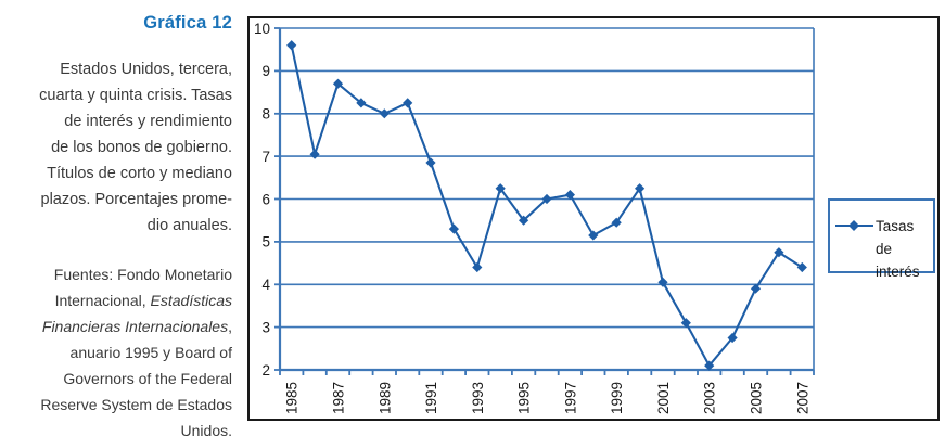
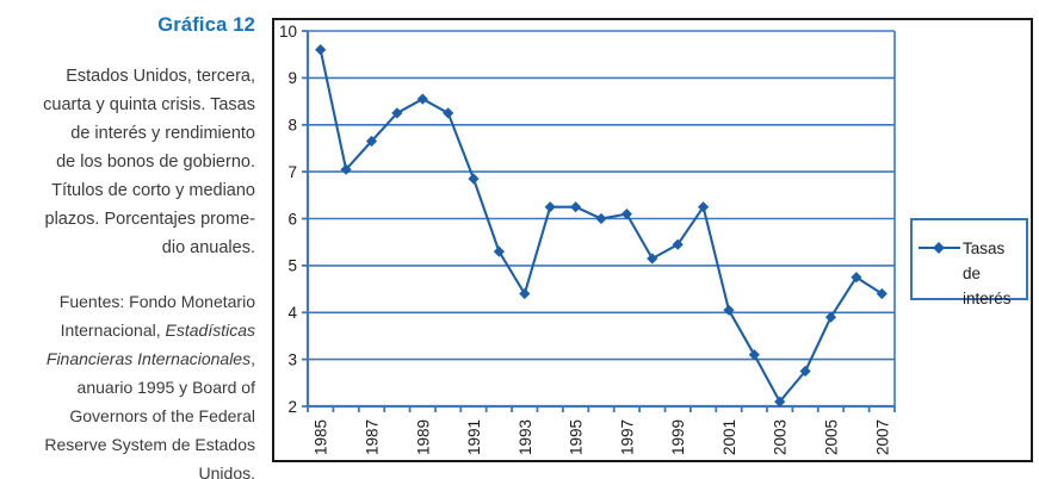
1987: 8.7 -> 7.7
1989: 8.0 -> 8.6
1995: 5.5 -> 6.2
